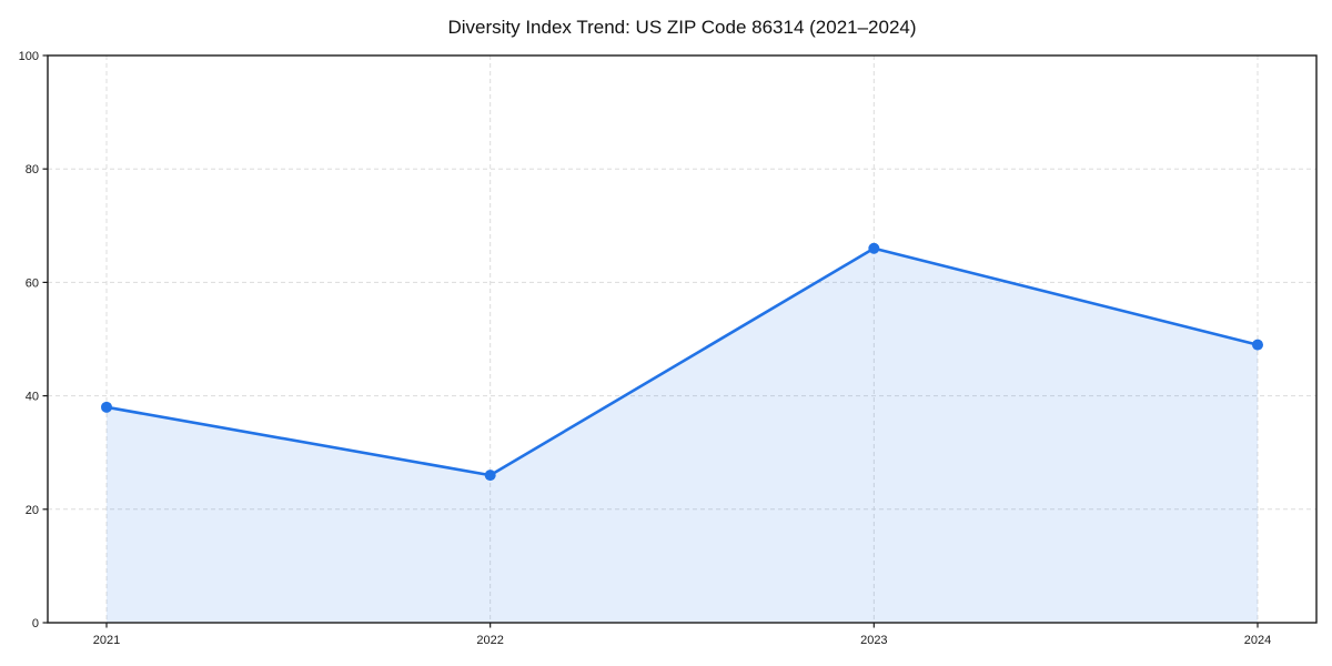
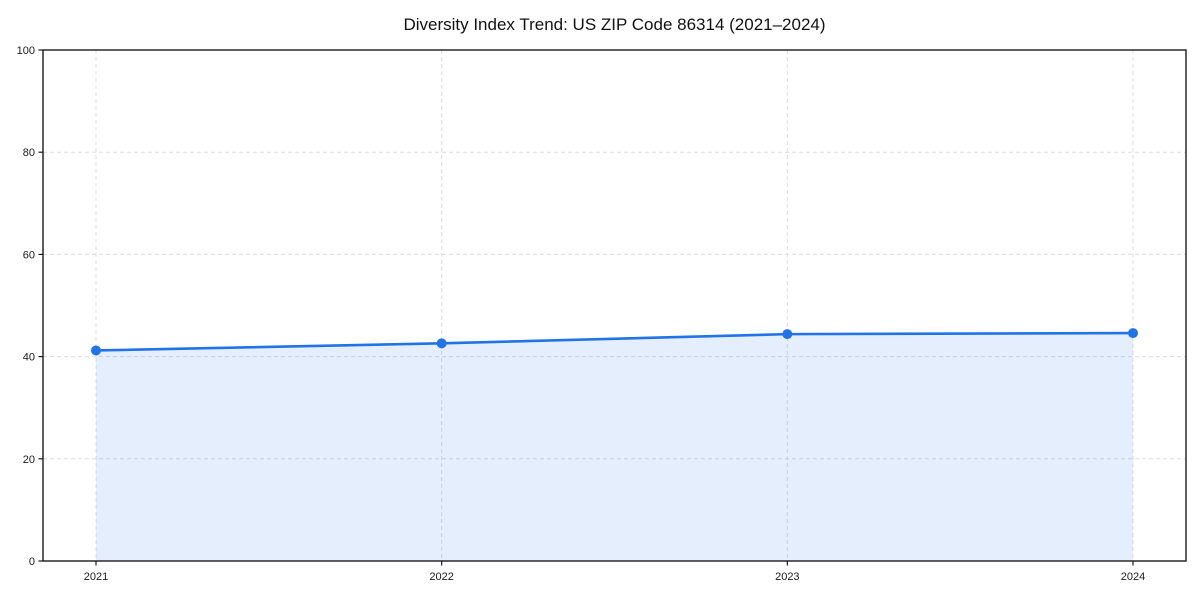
2021: 38 -> 41
2022: 26 -> 43
2023: 66 -> 44
2024: 49 -> 45
